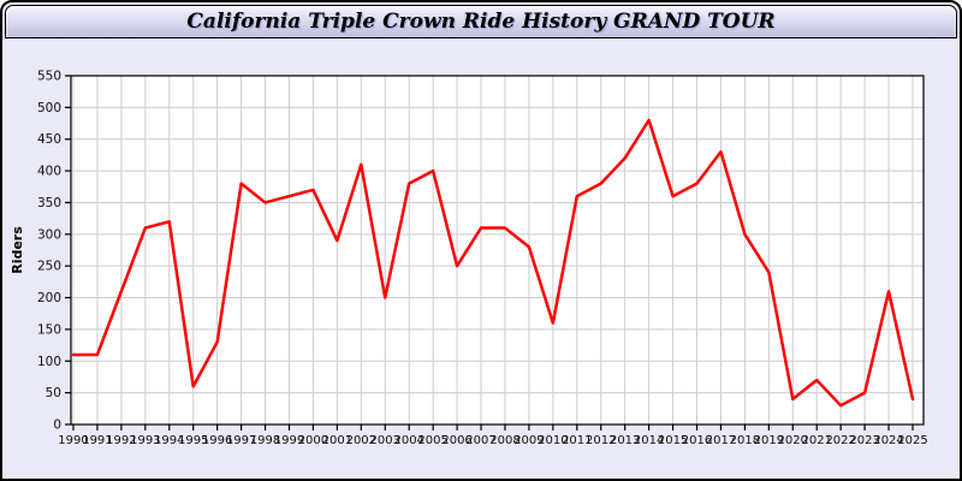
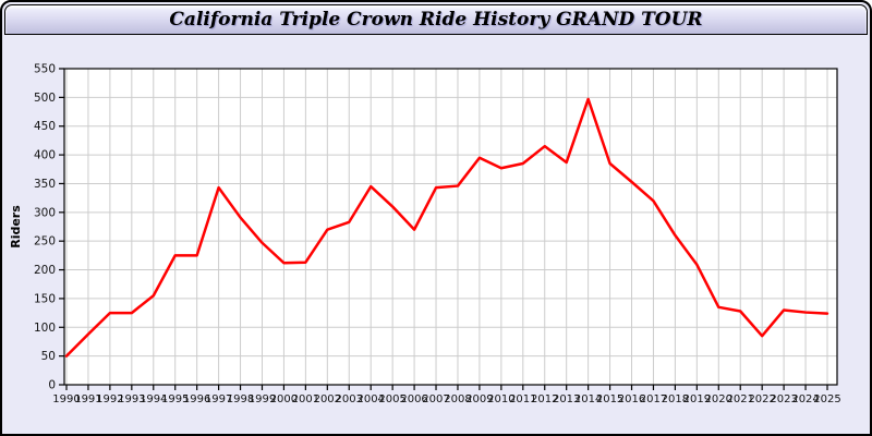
1990: 110 -> 50
1991: 110 -> 90
1992: 210 -> 120
1993: 310 -> 120
1994: 320 -> 160
1995: 60 -> 220
1996: 130 -> 220
1997: 380 -> 340
1998: 350 -> 290
1999: 360 -> 250
2000: 370 -> 210
2001: 290 -> 210
2002: 410 -> 270
2003: 200 -> 280
2004: 380 -> 340
2005: 400 -> 310
2006: 250 -> 270
2007: 310 -> 340
2008: 310 -> 350
2009: 280 -> 400
2010: 160 -> 380
2011: 360 -> 380
2012: 380 -> 420
2013: 420 -> 390
2014: 480 -> 500
2015: 360 -> 380
2016: 380 -> 350
2017: 430 -> 320
2018: 300 -> 260
2019: 240 -> 210
2020: 40 -> 140
2021: 70 -> 130
2022: 30 -> 80
2023: 50 -> 130
2024: 210 -> 130
2025: 40 -> 120
